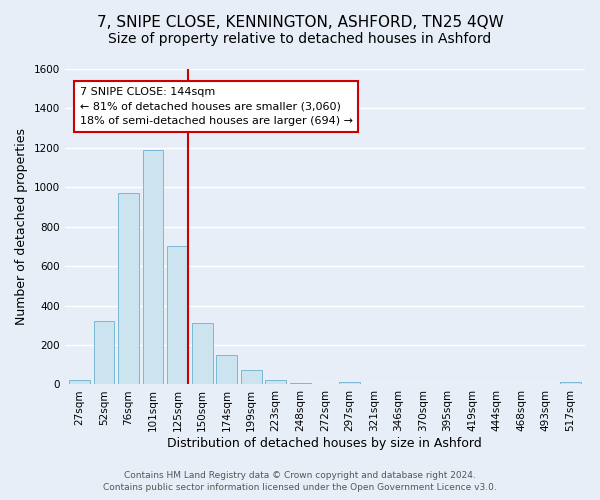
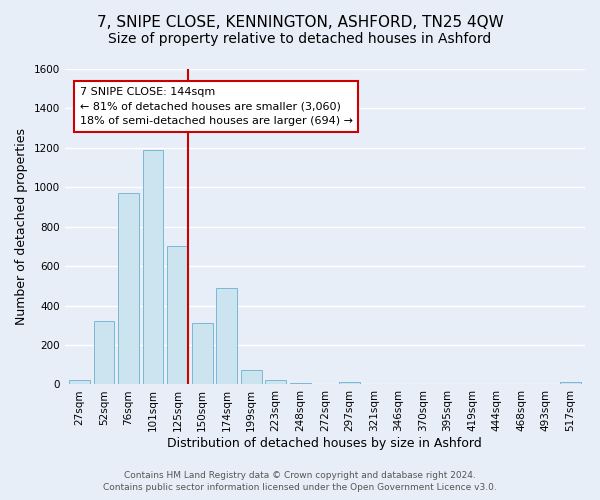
174sqm: 150 -> 490
